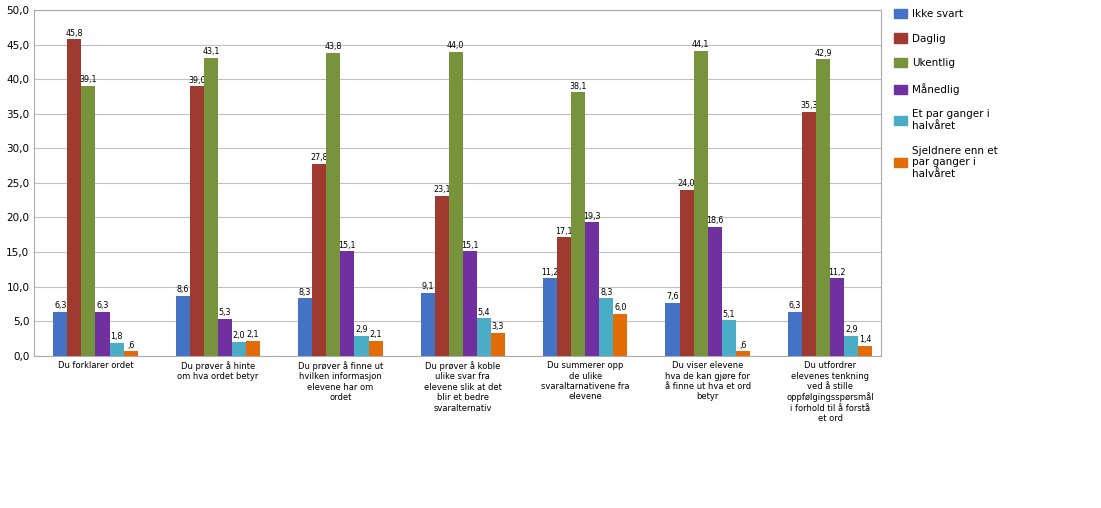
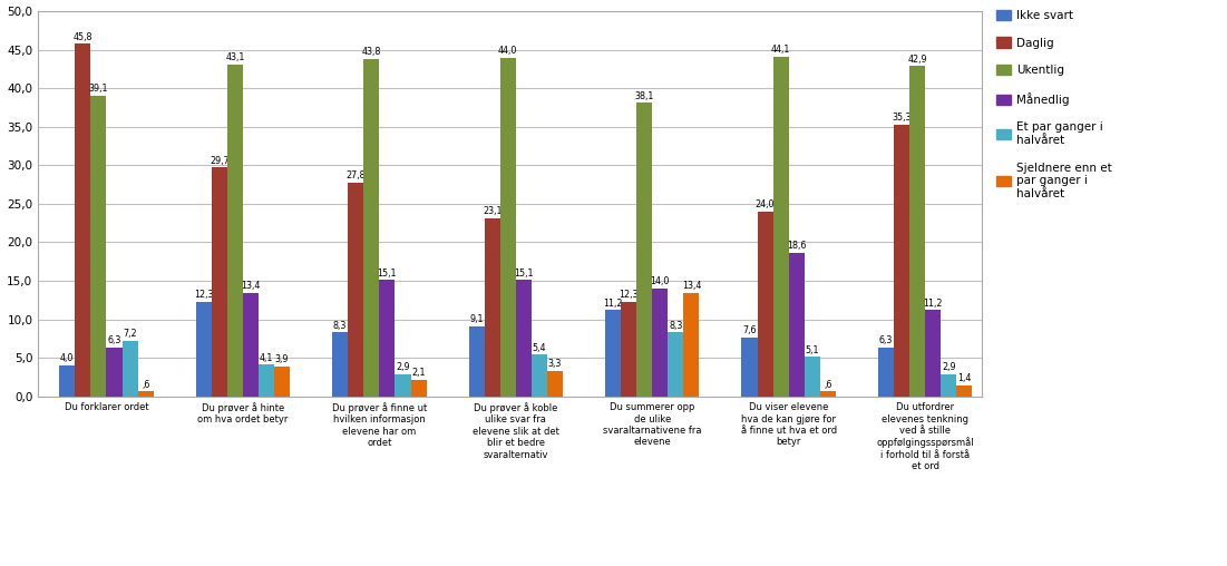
Ikke svart/Du forklarer ordet: 6,3 -> 4,0
Et par ganger i halvåret/Du forklarer ordet: 1,8 -> 7,2
Ikke svart/Du prøver å hinte om hva ordet betyr: 8,6 -> 12,3
Daglig/Du prøver å hinte om hva ordet betyr: 39,0 -> 29,7
Månedlig/Du prøver å hinte om hva ordet betyr: 5,3 -> 13,4
Et par ganger i halvåret/Du prøver å hinte om hva ordet betyr: 2,0 -> 4,1
Sjeldnere enn et par ganger i halvåret/Du prøver å hinte om hva ordet betyr: 2,1 -> 3,9
Daglig/Du summerer opp de ulike svaraltarnativene fra elevene: 17,1 -> 12,3
Månedlig/Du summerer opp de ulike svaraltarnativene fra elevene: 19,3 -> 14,0
Sjeldnere enn et par ganger i halvåret/Du summerer opp de ulike svaraltarnativene fra elevene: 6,0 -> 13,4
